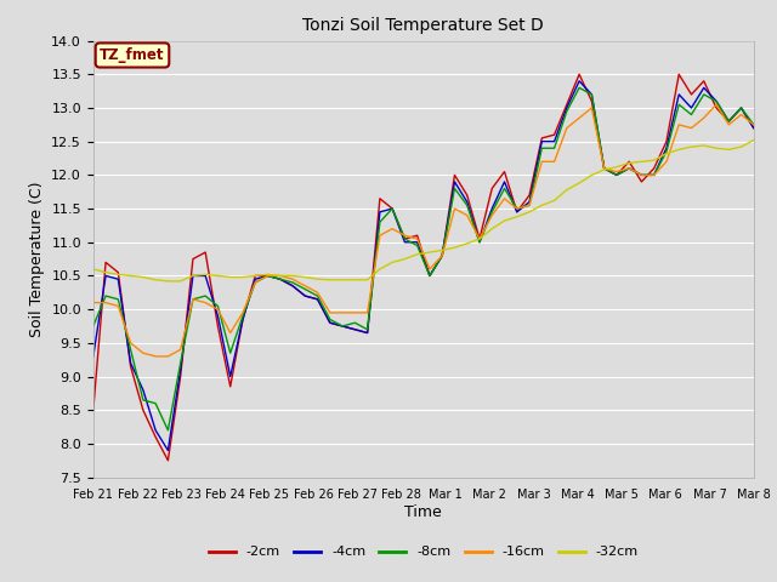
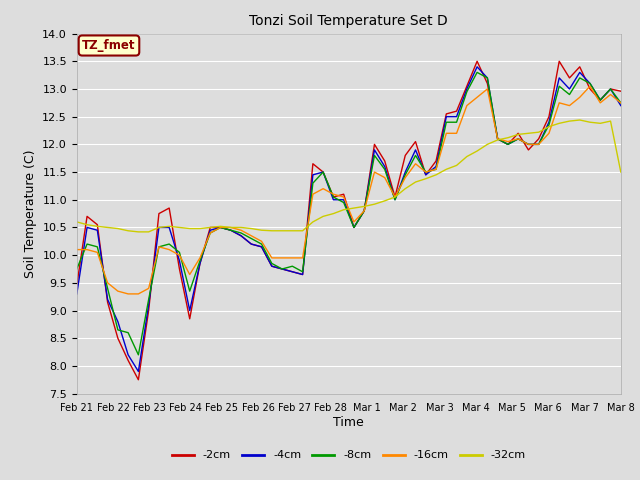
-2cm/Feb 21: 8.50 -> 9.46
-2cm/Mar 8: 12.70 -> 12.96
-32cm/Mar 8: 12.52 -> 11.50
